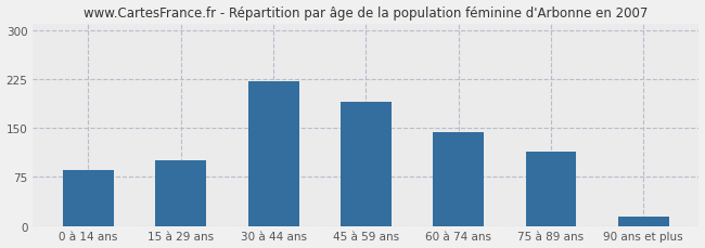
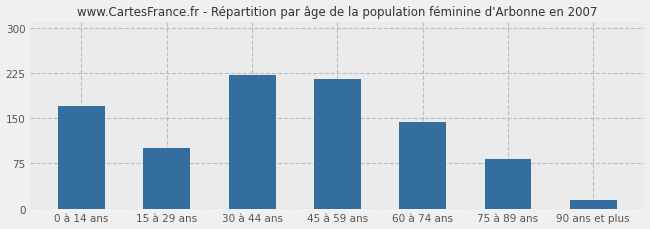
0 à 14 ans: 86 -> 170
45 à 59 ans: 190 -> 215
75 à 89 ans: 114 -> 82
